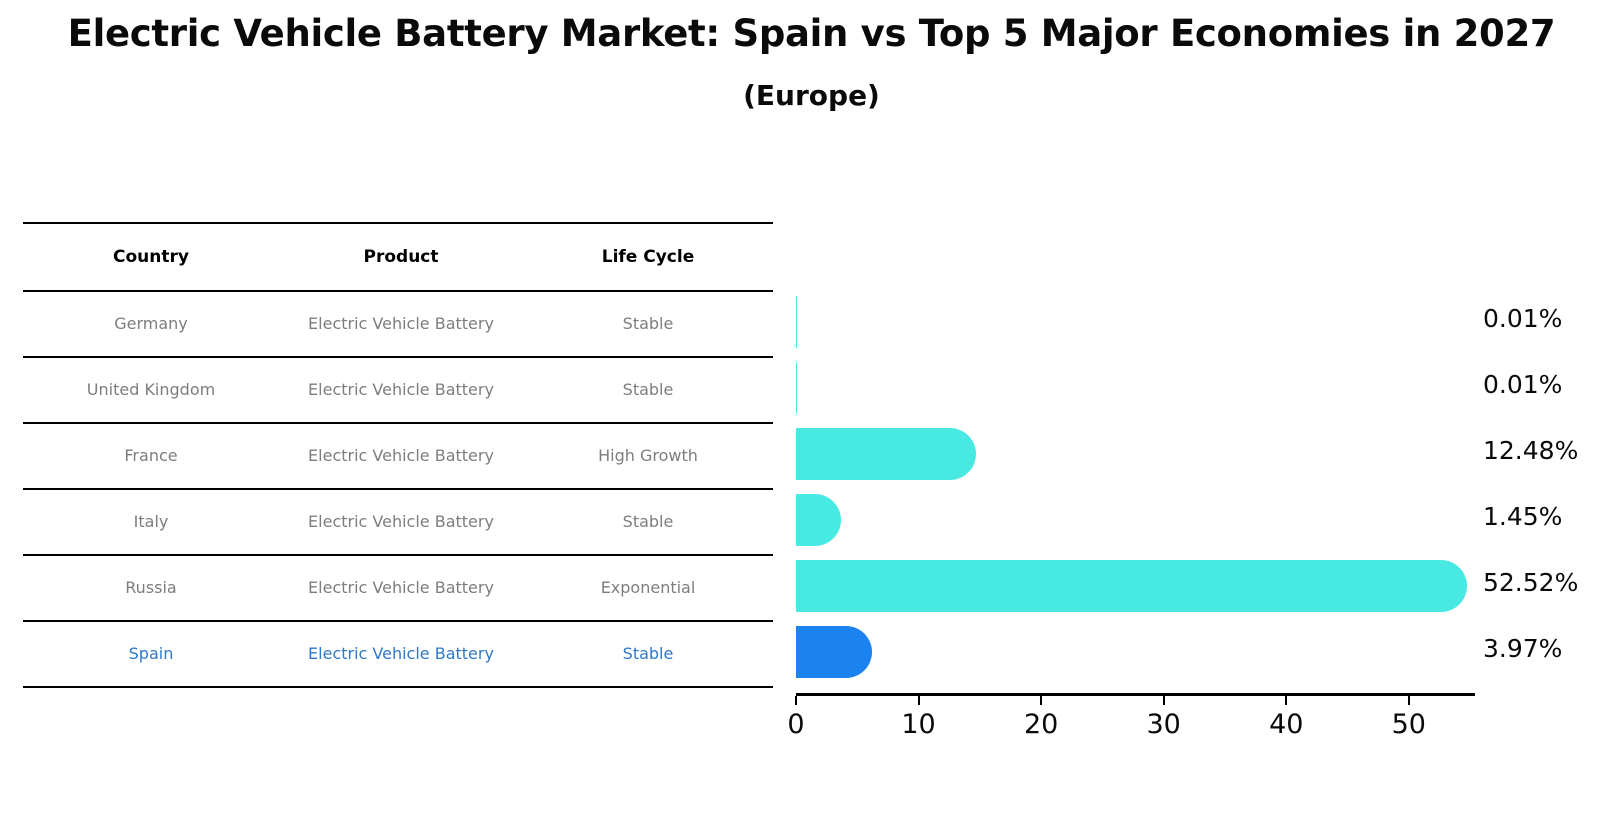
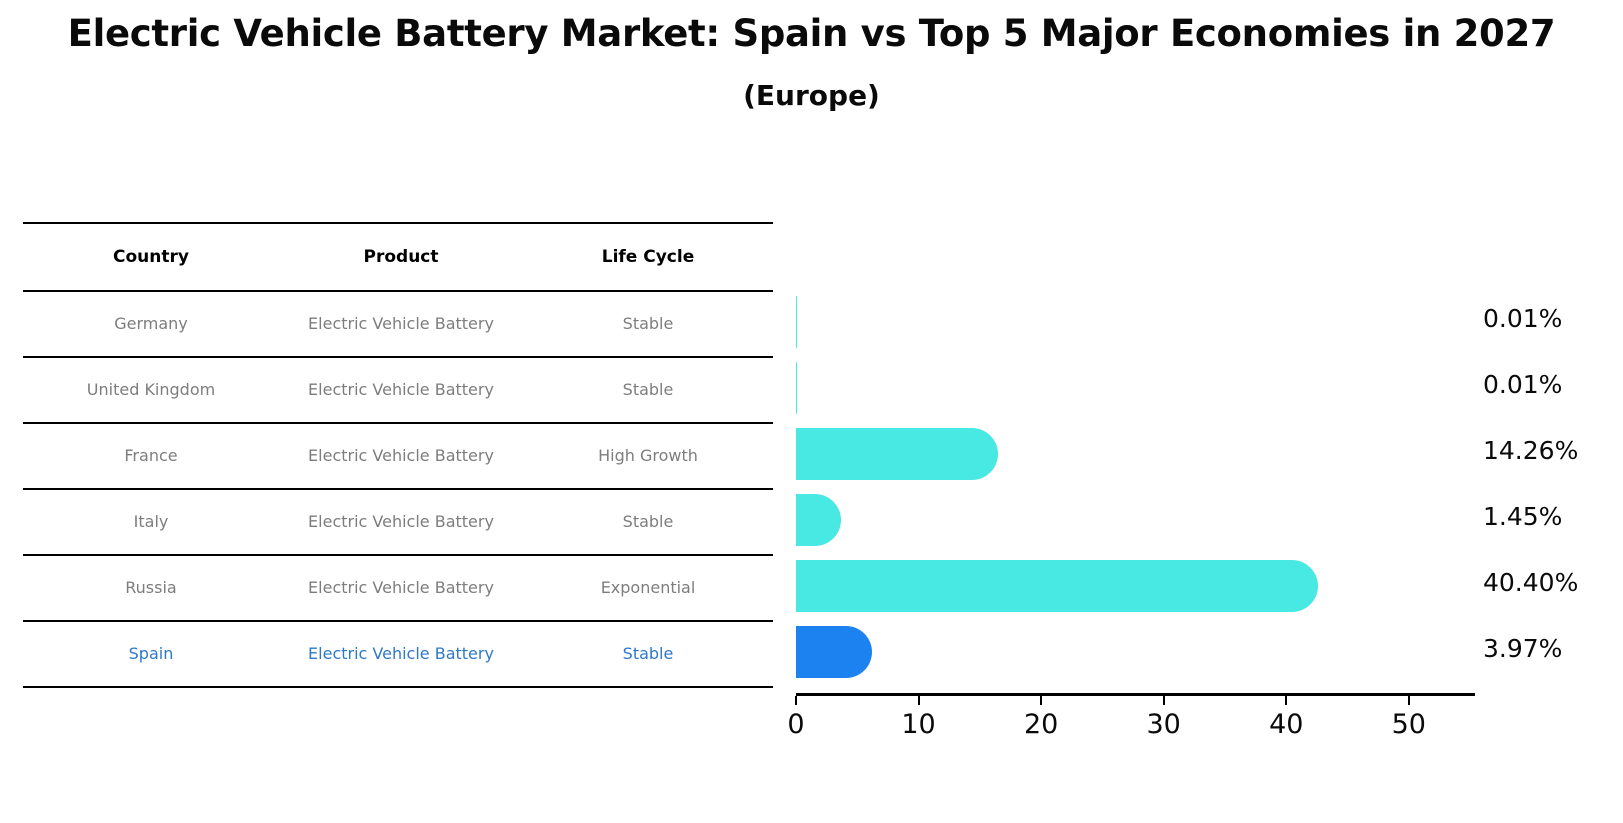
France: 12.48% -> 14.26%
Russia: 52.52% -> 40.40%
